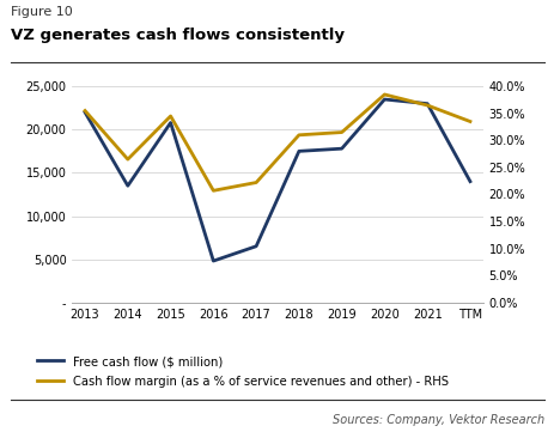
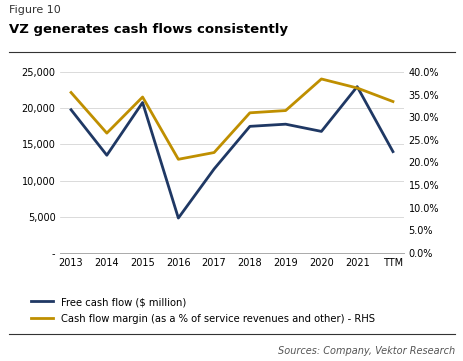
Free cash flow ($ million)/2013: 22,000 -> 19,800
Free cash flow ($ million)/2017: 6,500 -> 11,600
Free cash flow ($ million)/2020: 23,500 -> 16,800
